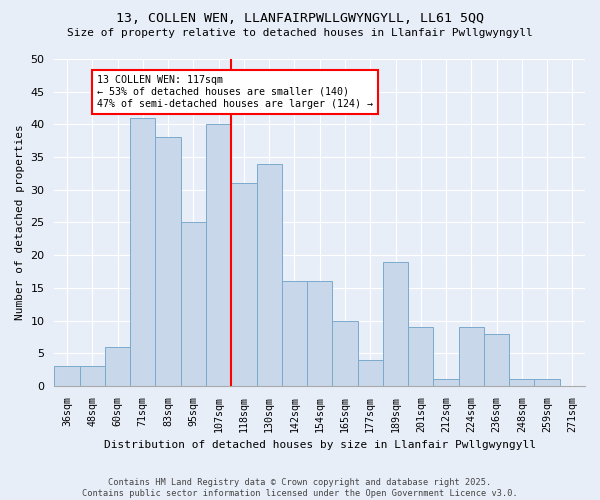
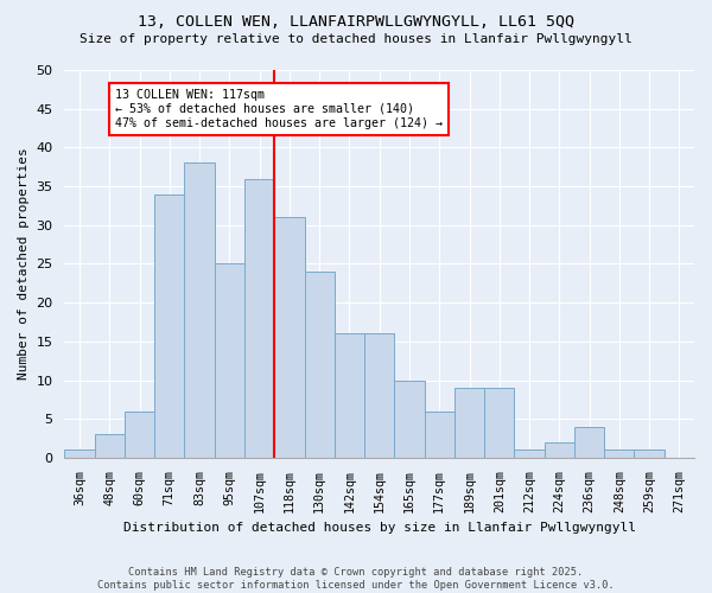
36sqm: 3 -> 1
71sqm: 41 -> 34
107sqm: 40 -> 36
130sqm: 34 -> 24
177sqm: 4 -> 6
189sqm: 19 -> 9
224sqm: 9 -> 2
236sqm: 8 -> 4
